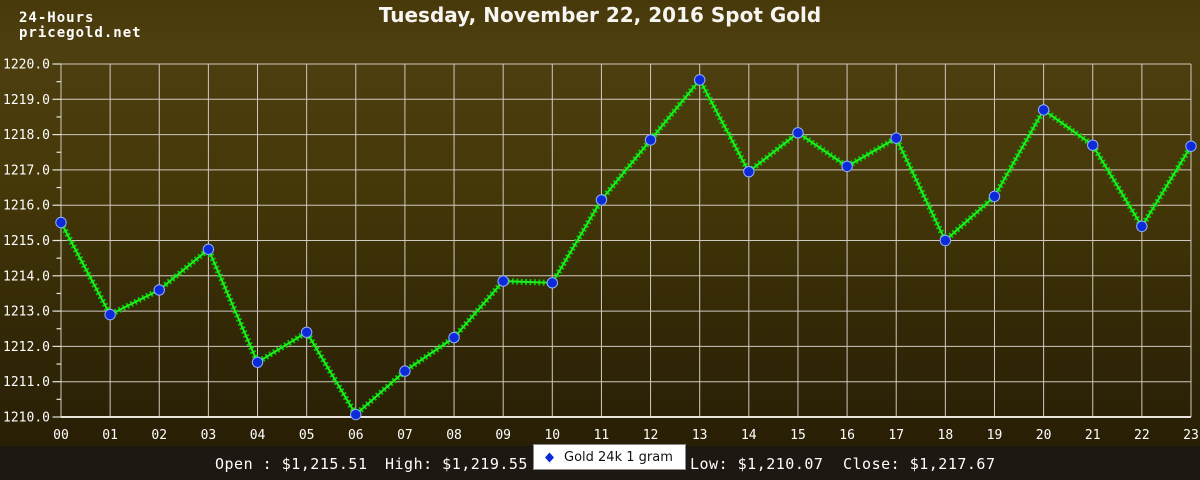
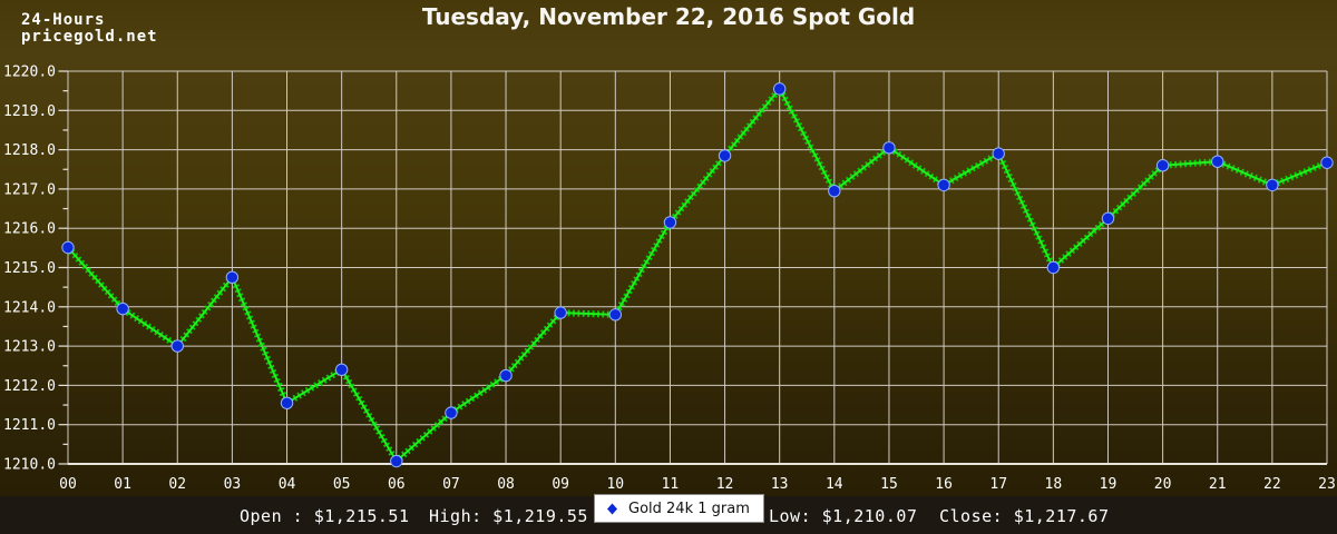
01: 1212.9 -> 1214.0
02: 1213.6 -> 1213.0
20: 1218.7 -> 1217.6
22: 1215.4 -> 1217.1
